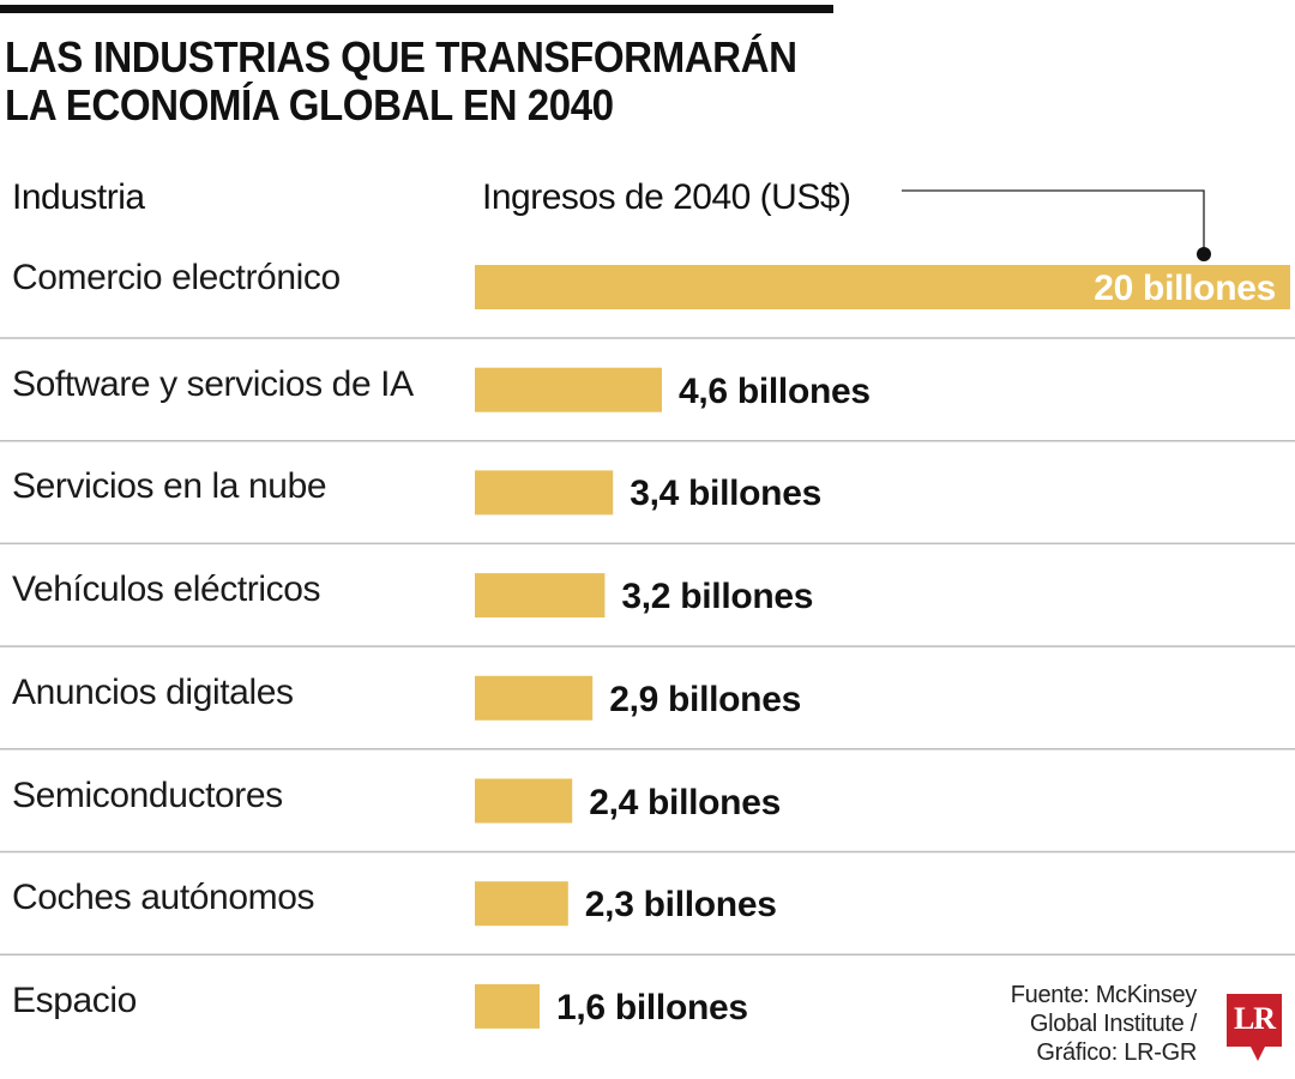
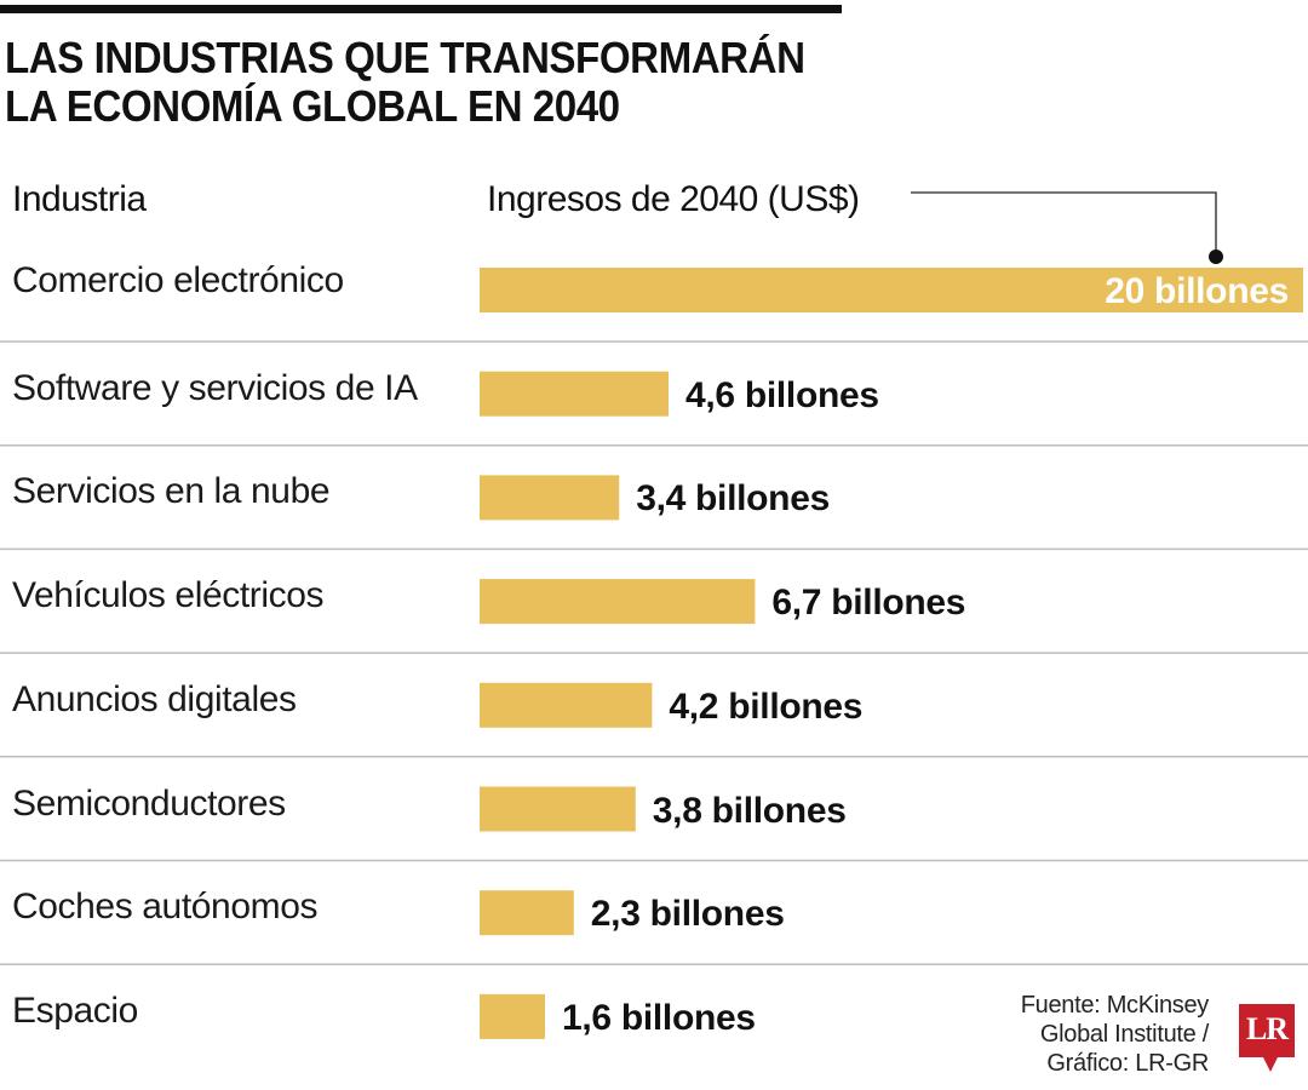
Vehículos eléctricos: 3,2 -> 6,7
Anuncios digitales: 2,9 -> 4,2
Semiconductores: 2,4 -> 3,8
